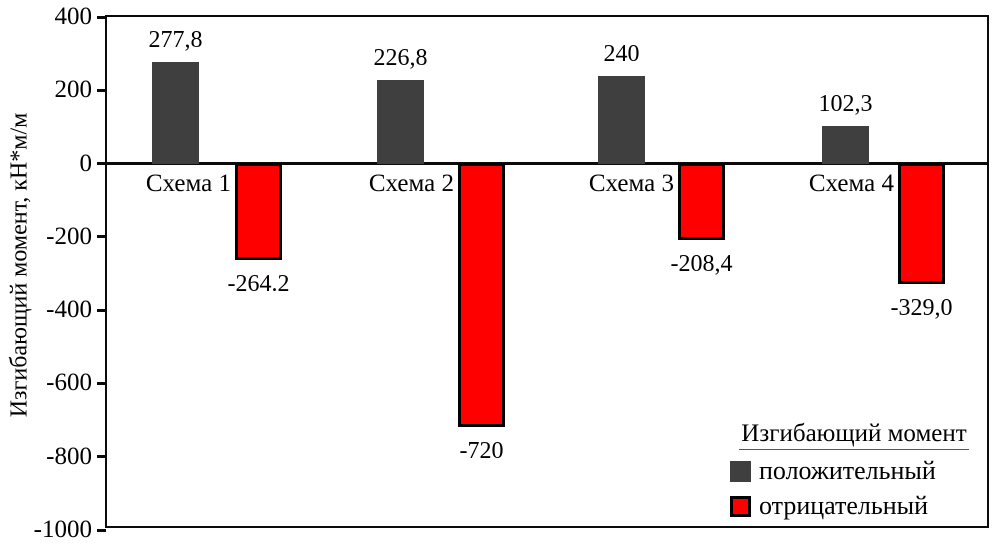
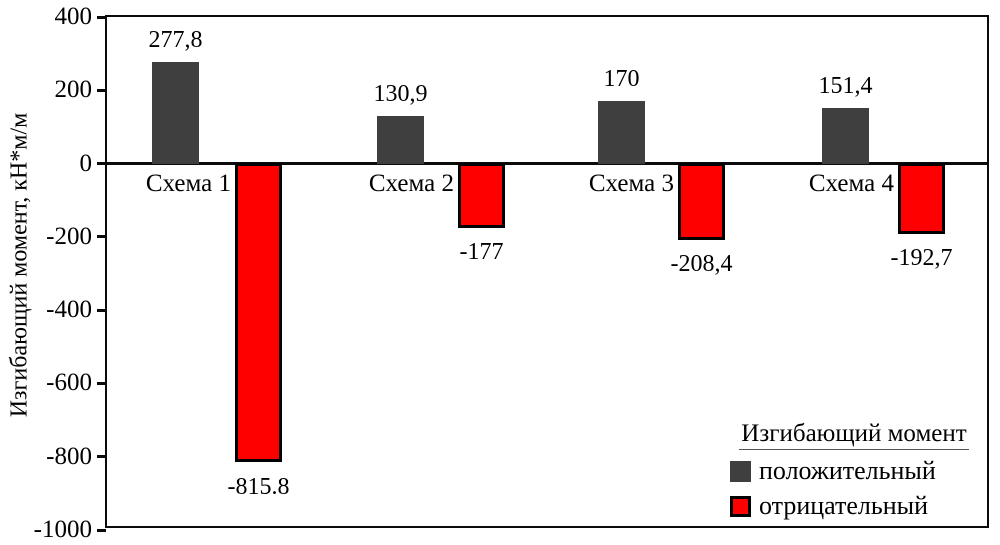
отрицательный/Схема 1: -264.2 -> -815.8
положительный/Схема 2: 226,8 -> 130,9
отрицательный/Схема 2: -720 -> -177
положительный/Схема 3: 240 -> 170
положительный/Схема 4: 102,3 -> 151,4
отрицательный/Схема 4: -329,0 -> -192,7
